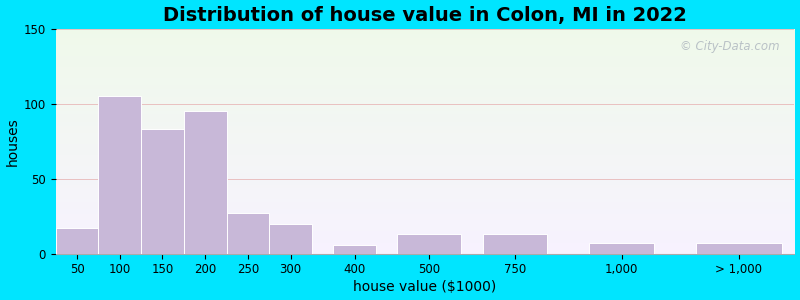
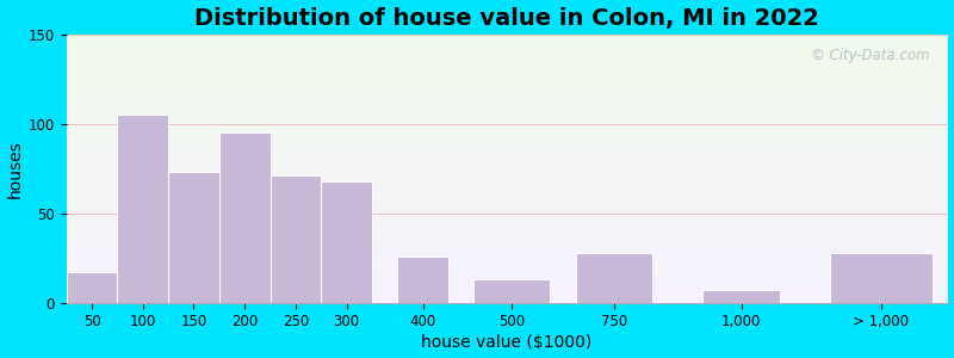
150: 83 -> 73
250: 27 -> 71
300: 20 -> 68
400: 6 -> 26
750: 13 -> 28
> 1,000: 7 -> 28
